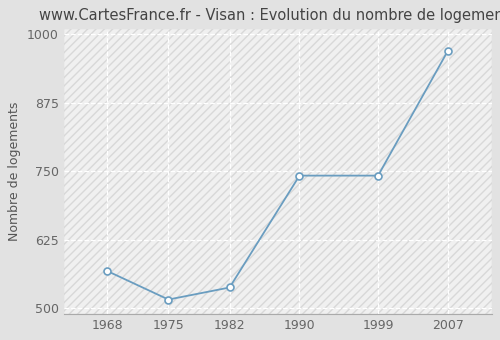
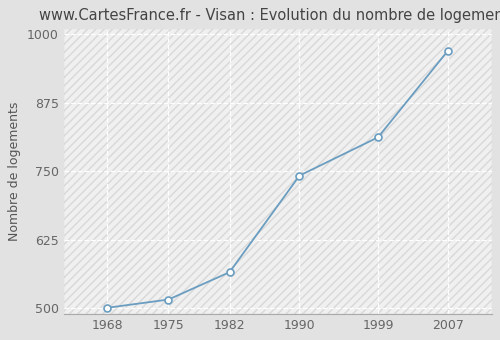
1968: 568 -> 501
1982: 538 -> 566
1999: 742 -> 812
